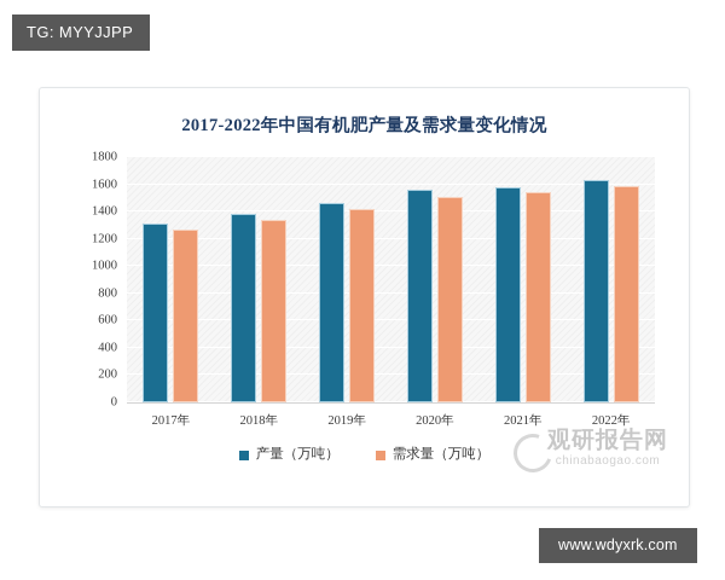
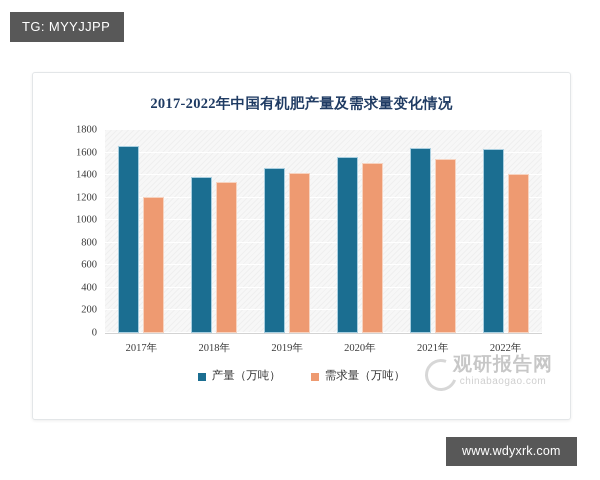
产量（万吨）/2017年: 1310 -> 1660
需求量（万吨）/2017年: 1270 -> 1210
产量（万吨）/2021年: 1580 -> 1640
需求量（万吨）/2022年: 1590 -> 1410
